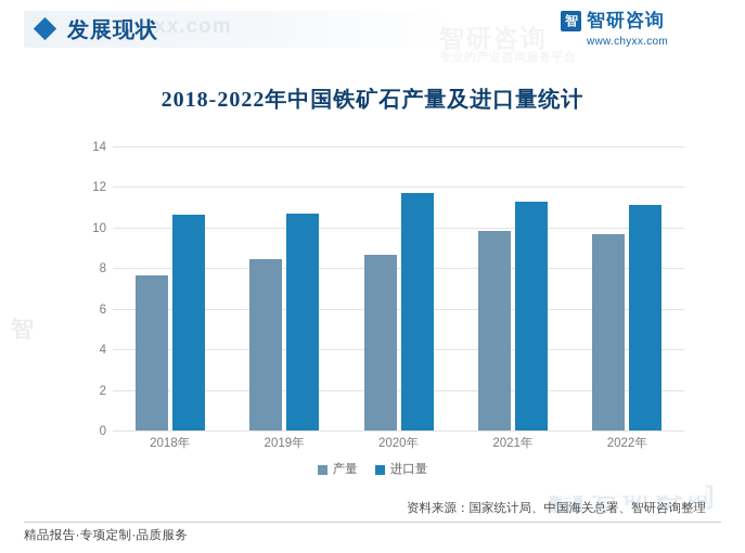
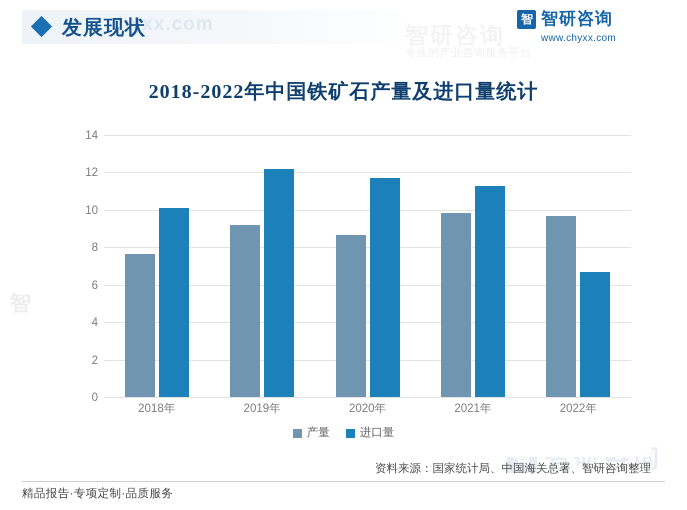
进口量/2018年: 10.6 -> 10.1
产量/2019年: 8.4 -> 9.2
进口量/2019年: 10.7 -> 12.2
进口量/2022年: 11.1 -> 6.7
